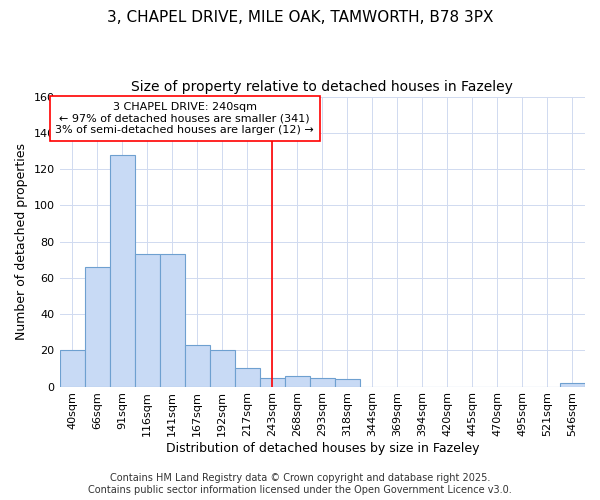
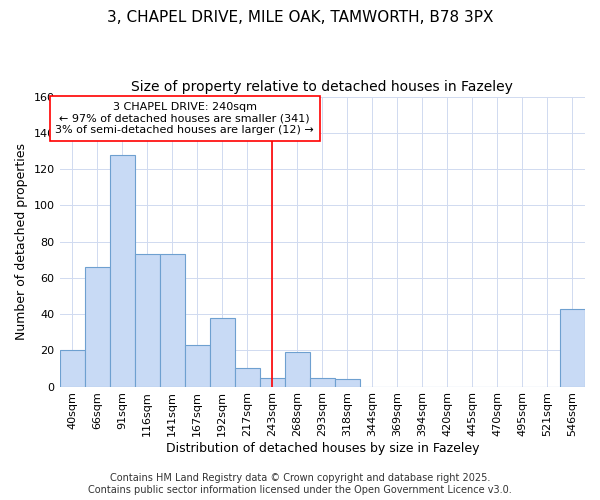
192sqm: 20 -> 38
268sqm: 6 -> 19
546sqm: 2 -> 43
